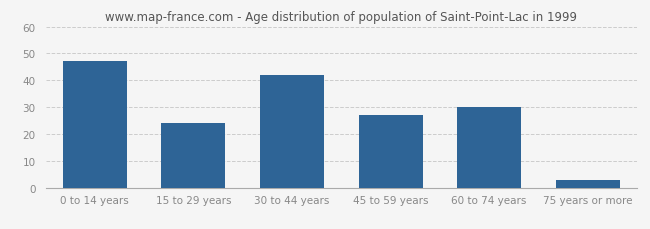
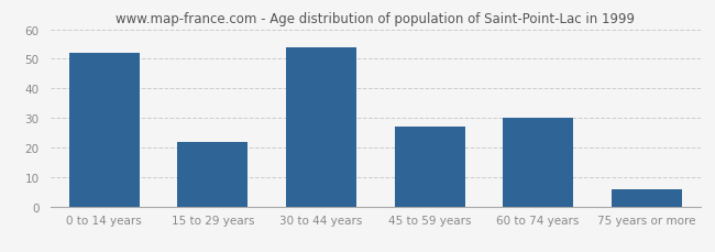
0 to 14 years: 47 -> 52
15 to 29 years: 24 -> 22
30 to 44 years: 42 -> 54
75 years or more: 3 -> 6
